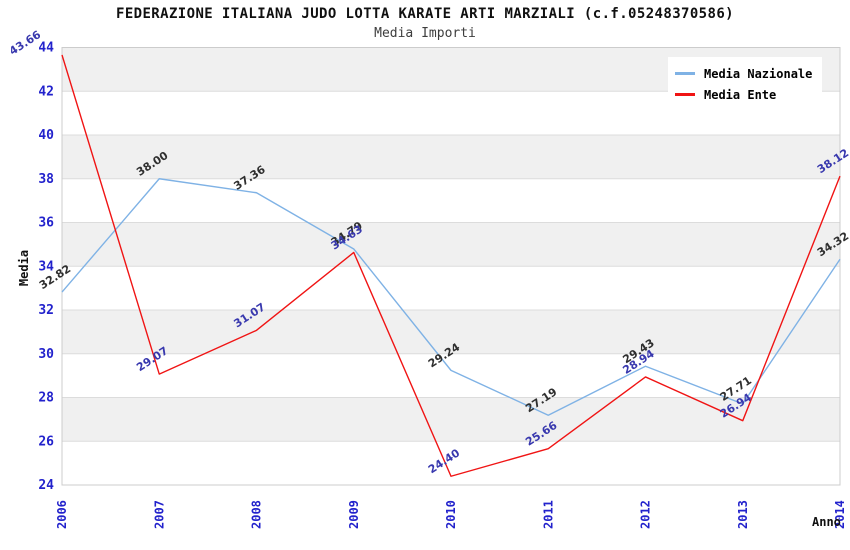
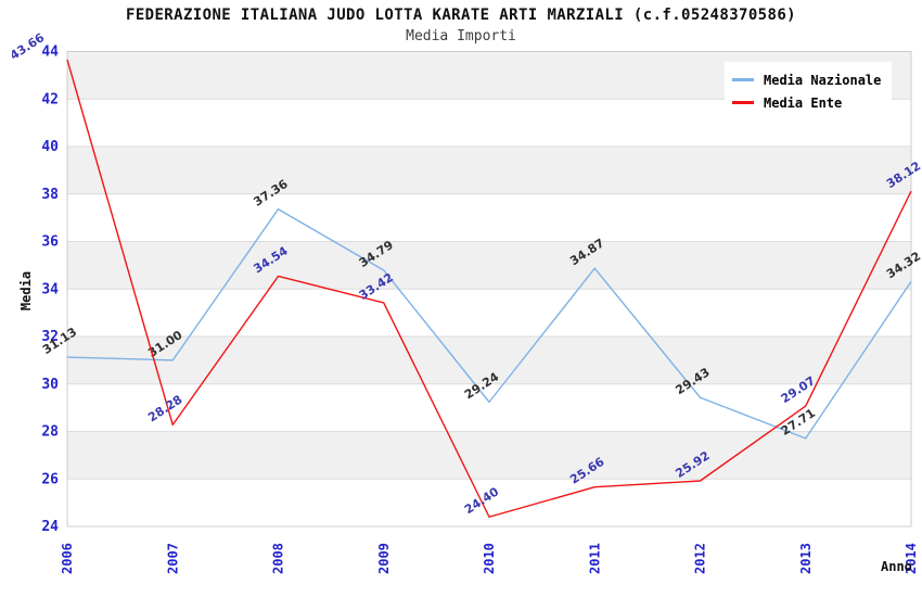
Media Nazionale/2006: 32.82 -> 31.13
Media Nazionale/2007: 38.00 -> 31.00
Media Ente/2007: 29.07 -> 28.28
Media Ente/2008: 31.07 -> 34.54
Media Ente/2009: 34.63 -> 33.42
Media Nazionale/2011: 27.19 -> 34.87
Media Ente/2012: 28.94 -> 25.92
Media Ente/2013: 26.94 -> 29.07
